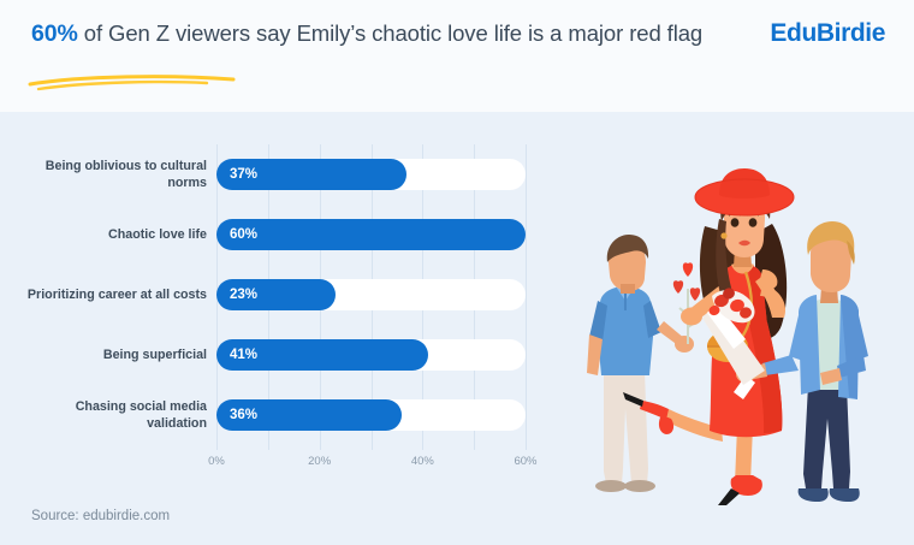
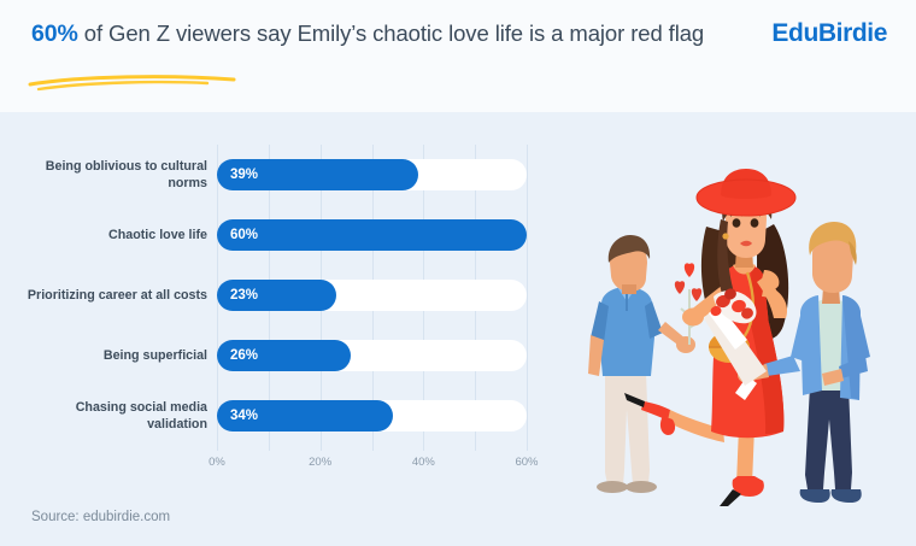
Being oblivious to cultural norms: 37% -> 39%
Being superficial: 41% -> 26%
Chasing social media validation: 36% -> 34%
